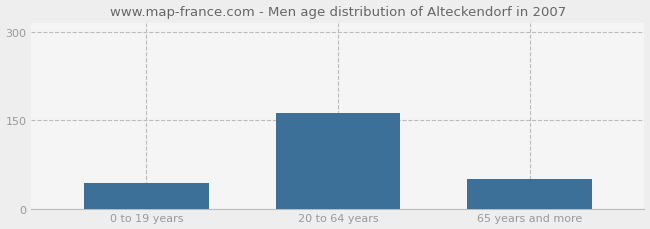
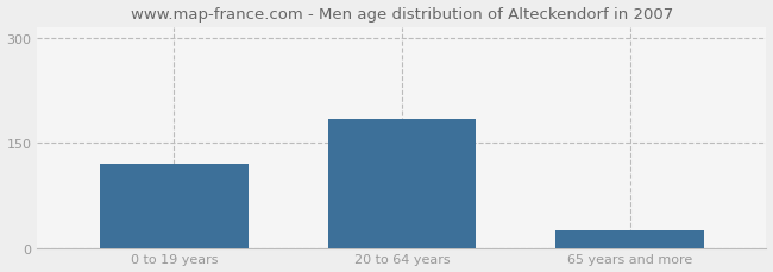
0 to 19 years: 44 -> 120
20 to 64 years: 162 -> 185
65 years and more: 50 -> 25
